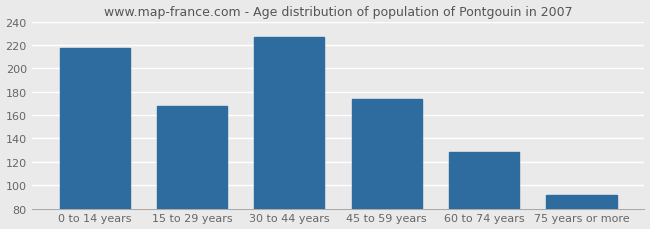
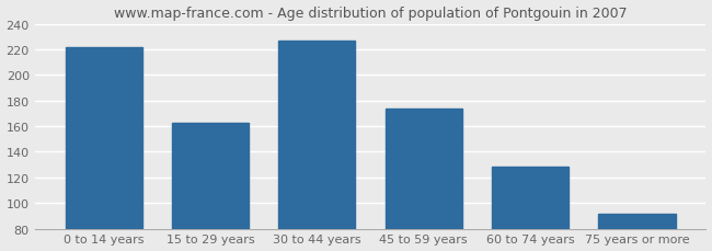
0 to 14 years: 217 -> 222
15 to 29 years: 168 -> 163
